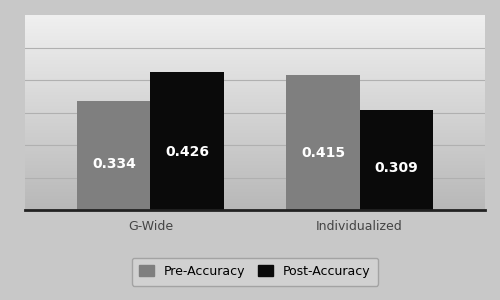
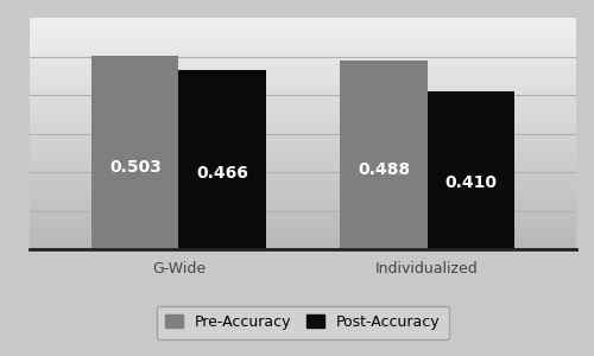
Pre-Accuracy/G-Wide: 0.334 -> 0.503
Post-Accuracy/G-Wide: 0.426 -> 0.466
Pre-Accuracy/Individualized: 0.415 -> 0.488
Post-Accuracy/Individualized: 0.309 -> 0.410
